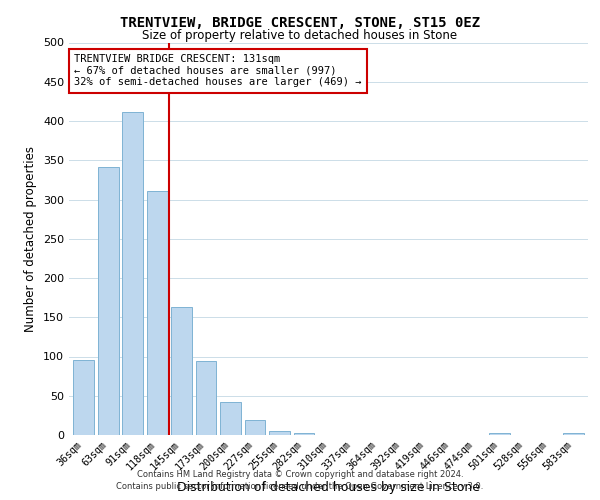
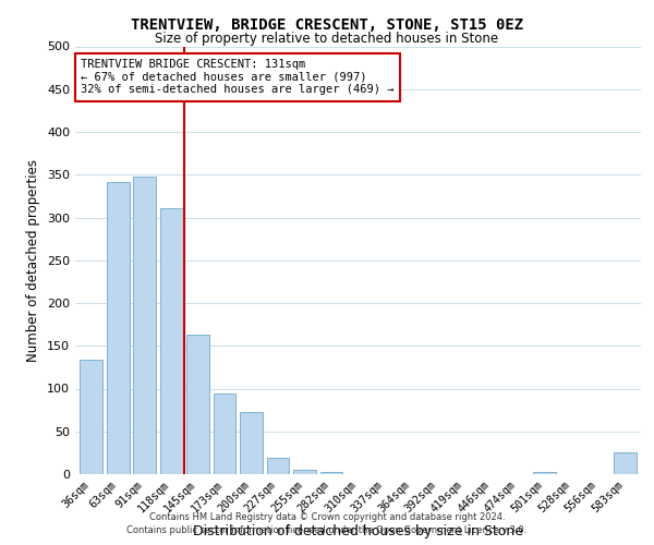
36sqm: 96 -> 134
91sqm: 411 -> 348
200sqm: 42 -> 72
583sqm: 3 -> 26
